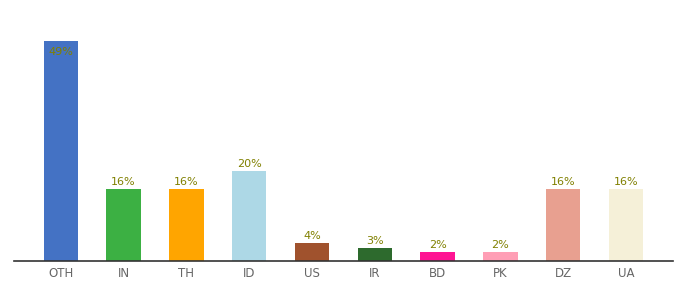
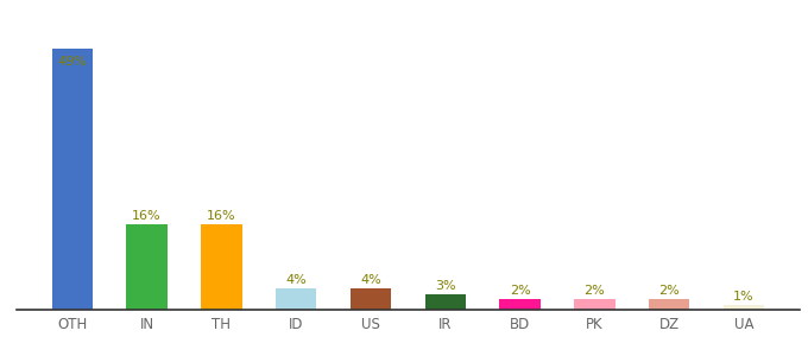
ID: 20% -> 4%
DZ: 16% -> 2%
UA: 16% -> 1%
